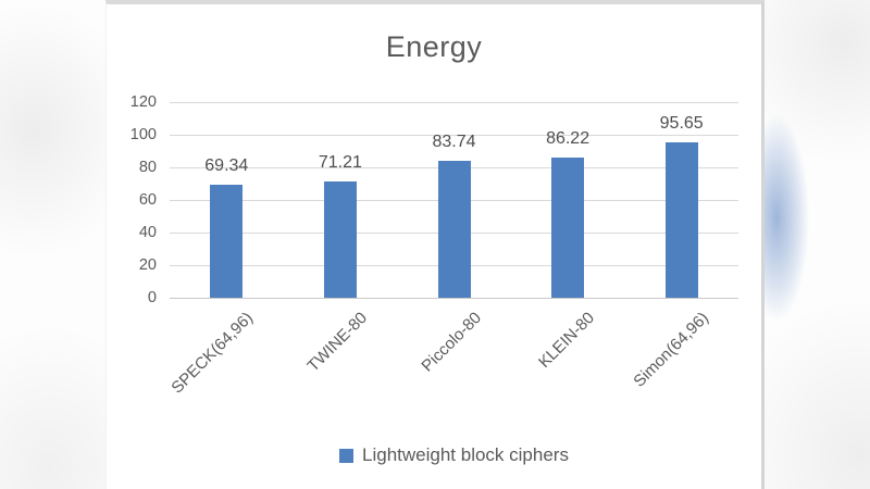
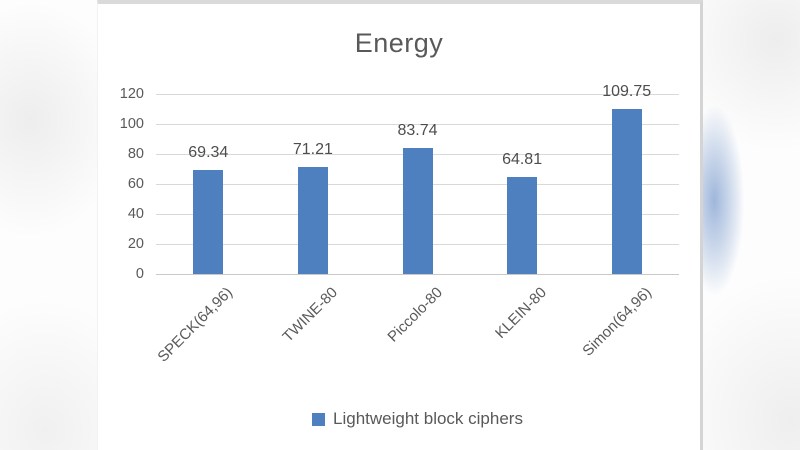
KLEIN-80: 86.22 -> 64.81
Simon(64,96): 95.65 -> 109.75
